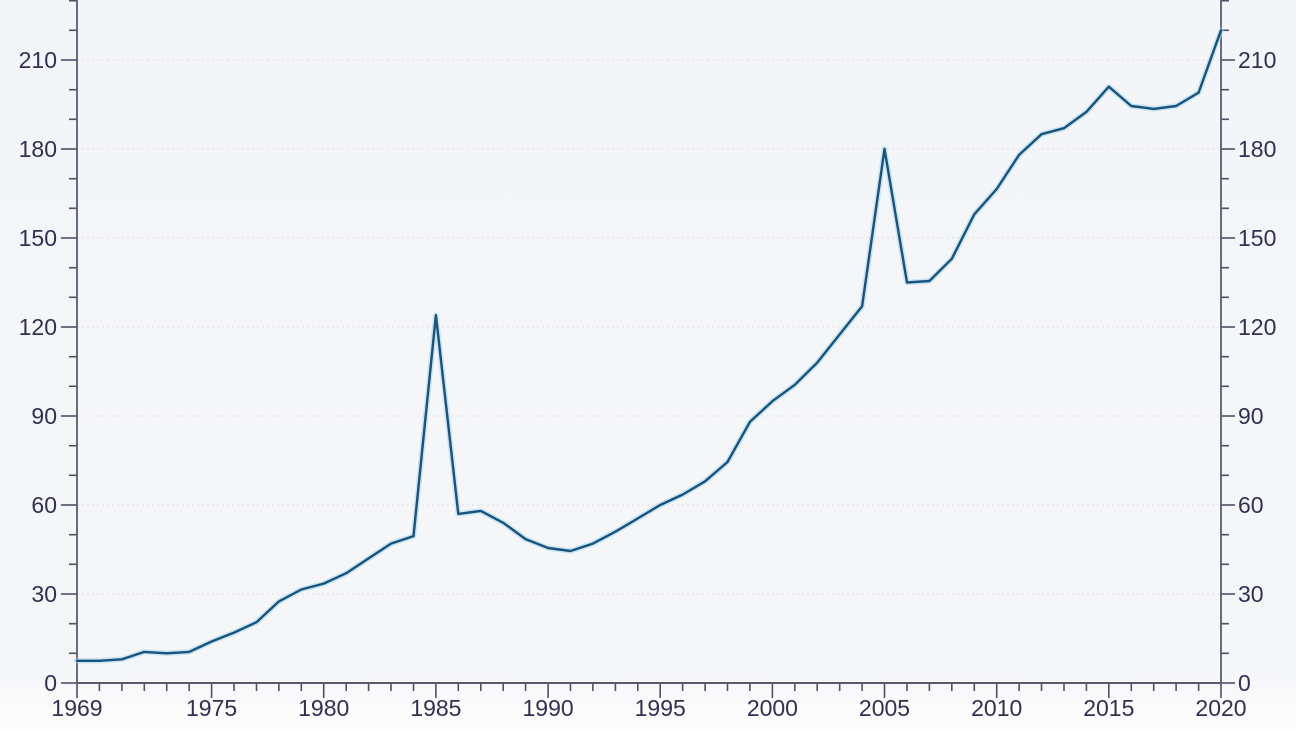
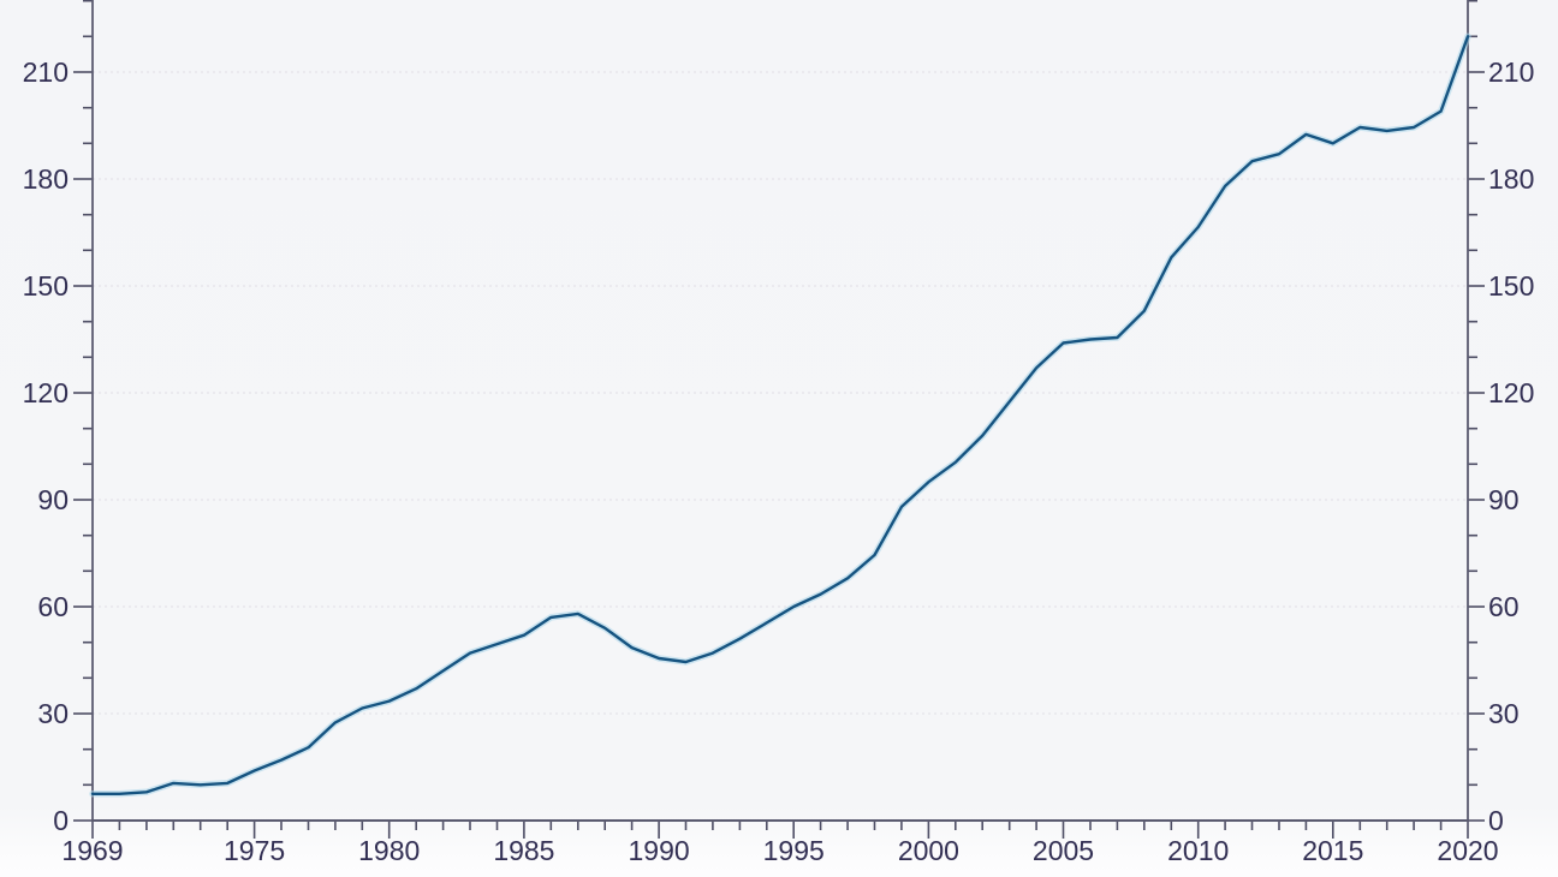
1985: 124 -> 52
2005: 180 -> 134
2015: 201 -> 190
